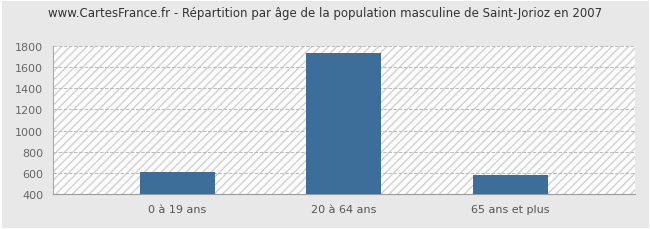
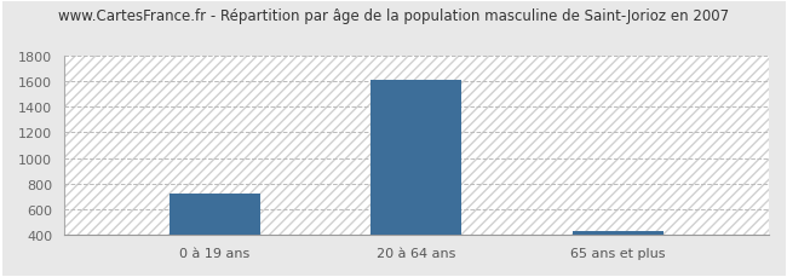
0 à 19 ans: 610 -> 720
20 à 64 ans: 1730 -> 1610
65 ans et plus: 580 -> 430
